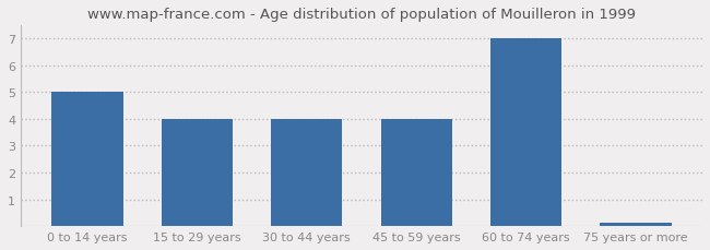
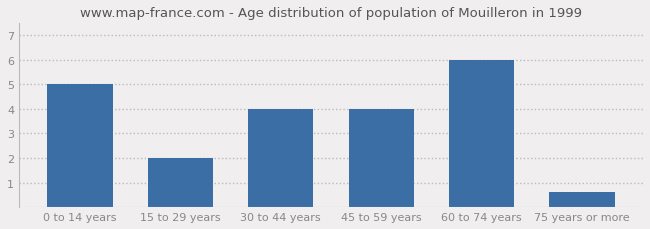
15 to 29 years: 4.00 -> 2.00
60 to 74 years: 7.00 -> 6.00
75 years or more: 0.15 -> 0.60
